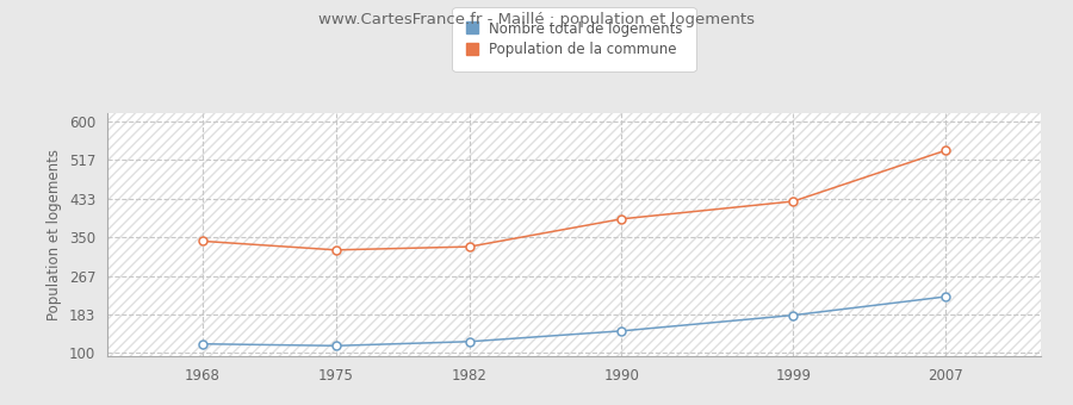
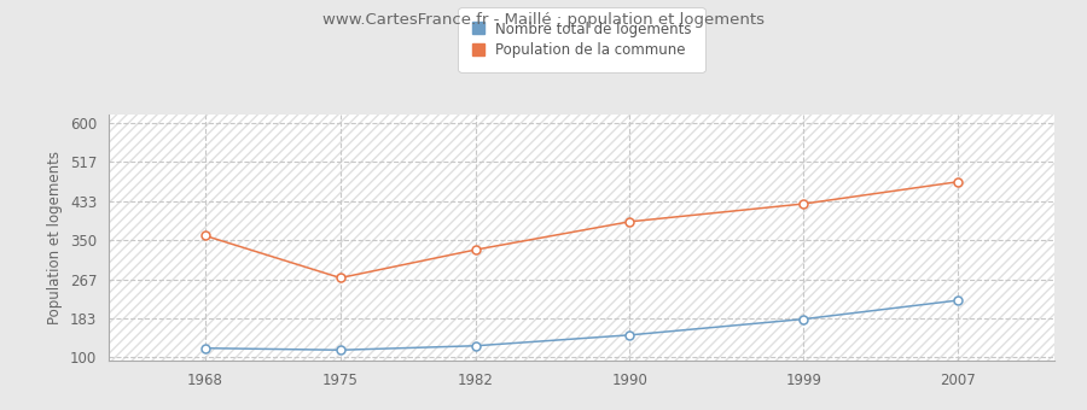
Population de la commune/1968: 342 -> 360
Population de la commune/1975: 323 -> 270
Population de la commune/2007: 538 -> 475
